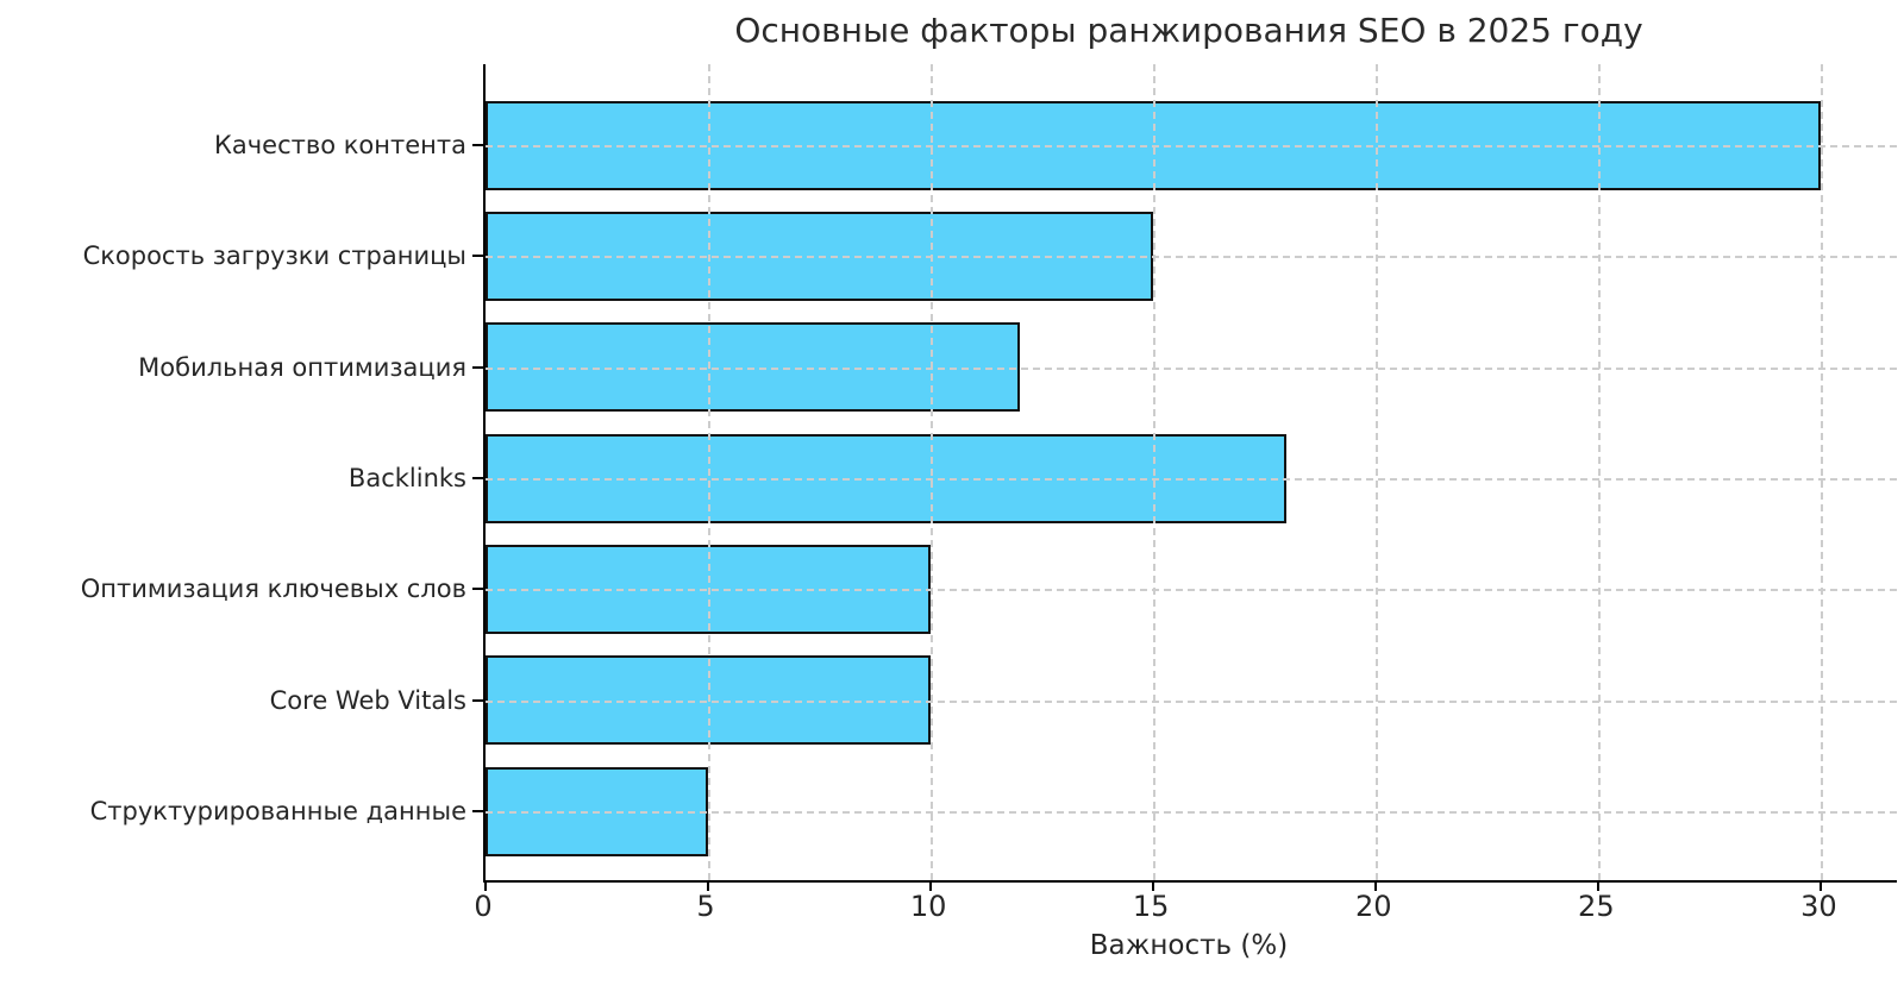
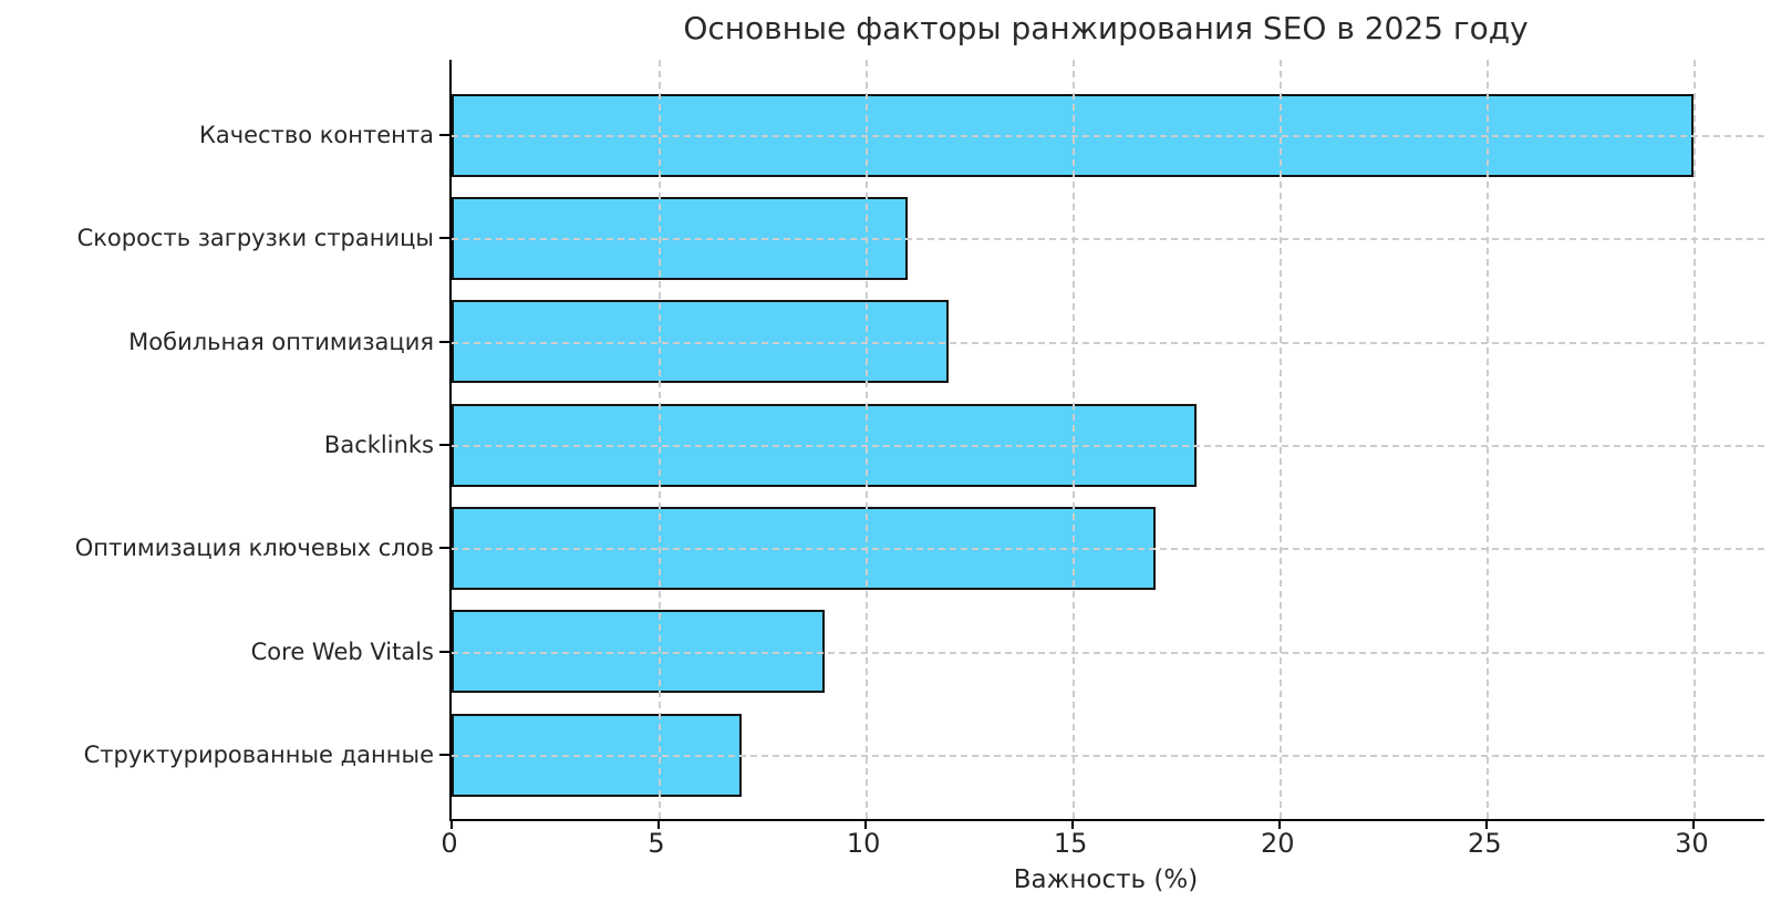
Скорость загрузки страницы: 15 -> 11
Оптимизация ключевых слов: 10 -> 17
Core Web Vitals: 10 -> 9
Структурированные данные: 5 -> 7
